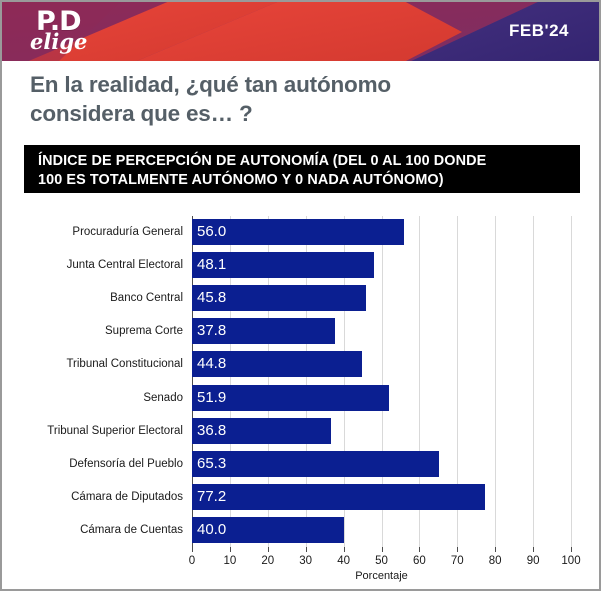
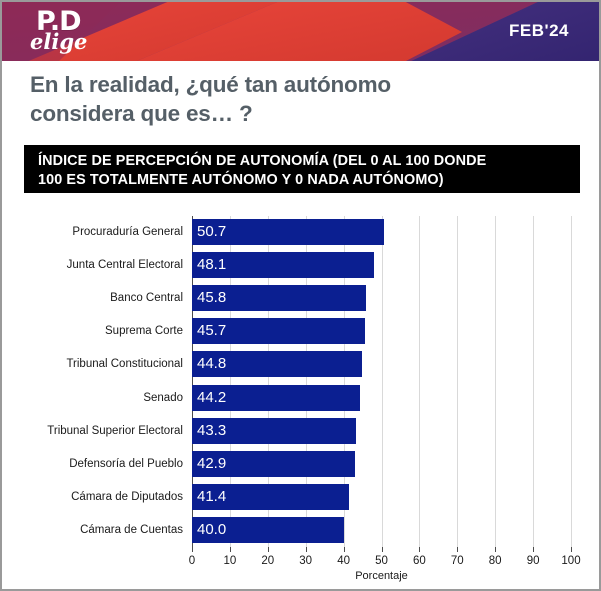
Procuraduría General: 56.0 -> 50.7
Suprema Corte: 37.8 -> 45.7
Senado: 51.9 -> 44.2
Tribunal Superior Electoral: 36.8 -> 43.3
Defensoría del Pueblo: 65.3 -> 42.9
Cámara de Diputados: 77.2 -> 41.4
